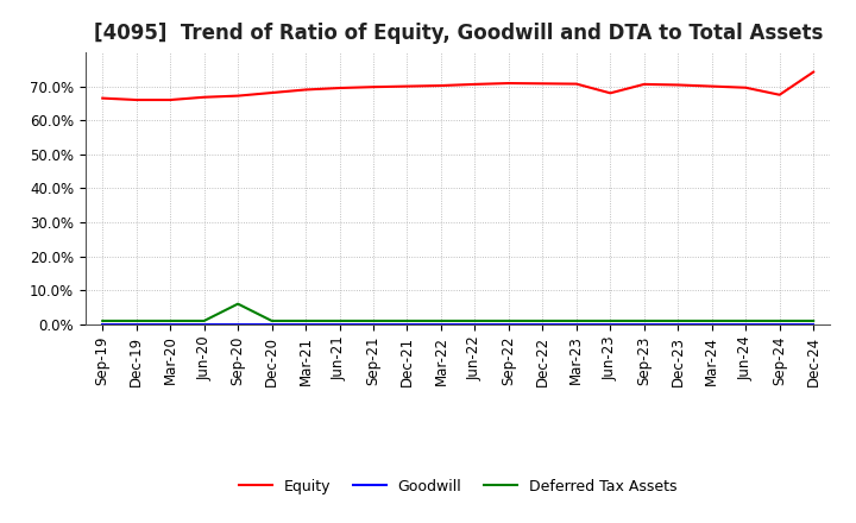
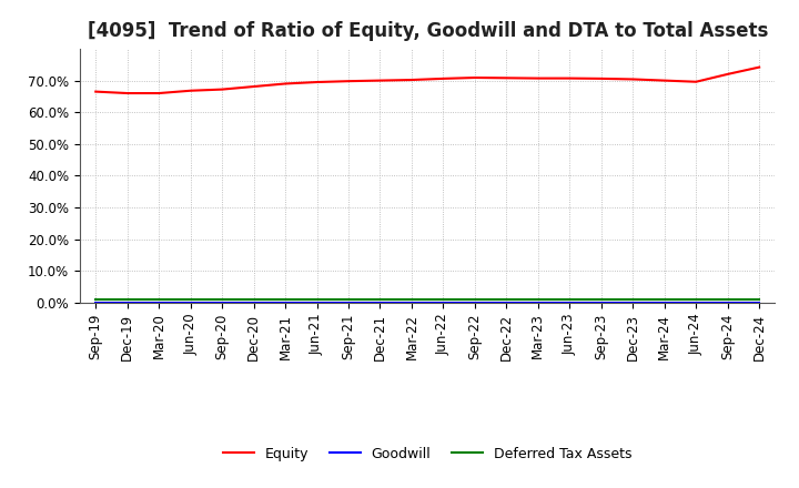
Deferred Tax Assets/Sep-20: 6% -> 1%
Equity/Jun-23: 68.0% -> 70.7%
Equity/Sep-24: 67.5% -> 72.0%
